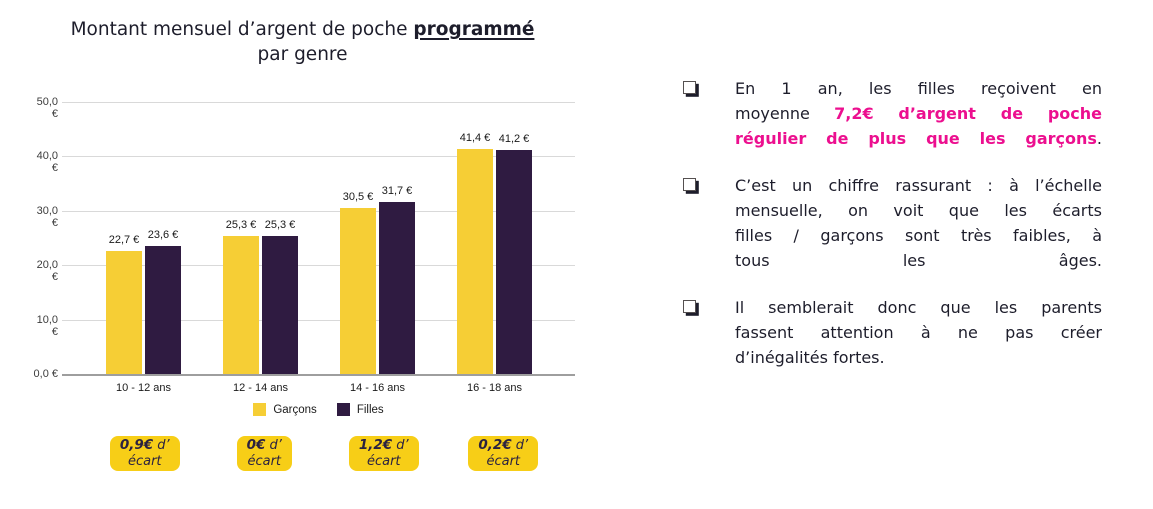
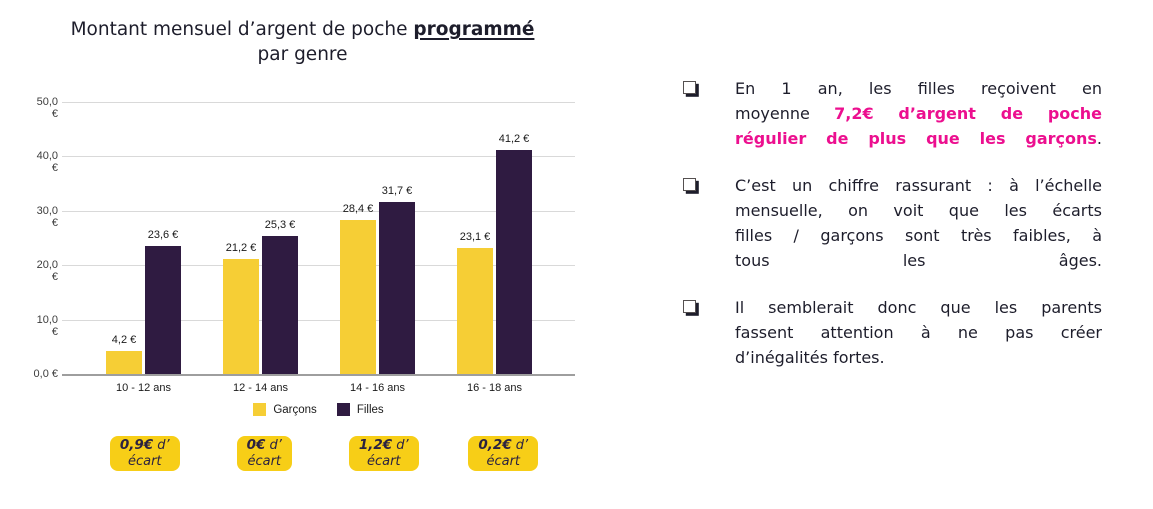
Garçons/10 - 12 ans: 22,7 -> 4,2
Garçons/12 - 14 ans: 25,3 -> 21,2
Garçons/14 - 16 ans: 30,5 -> 28,4
Garçons/16 - 18 ans: 41,4 -> 23,1
